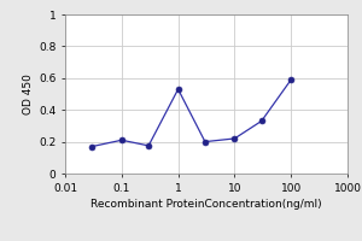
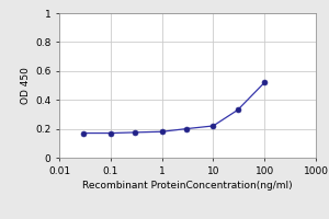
0.1: 0.21 -> 0.17
1: 0.53 -> 0.18
100: 0.59 -> 0.52
